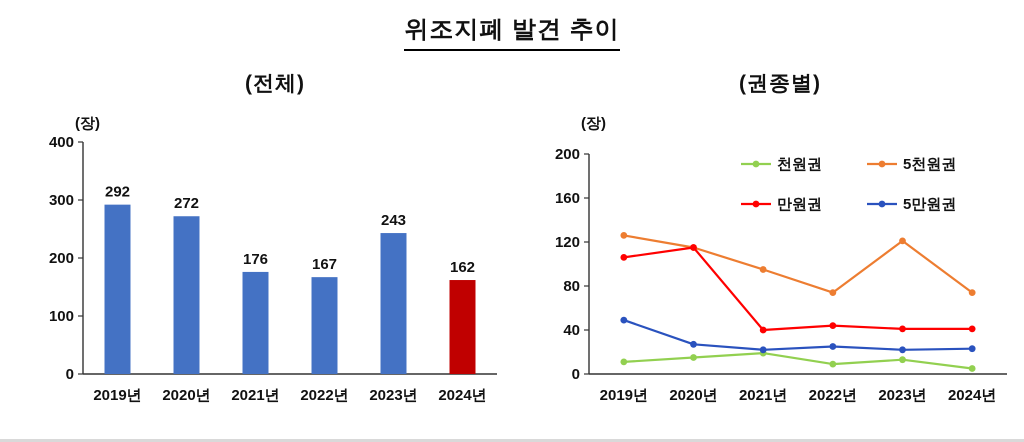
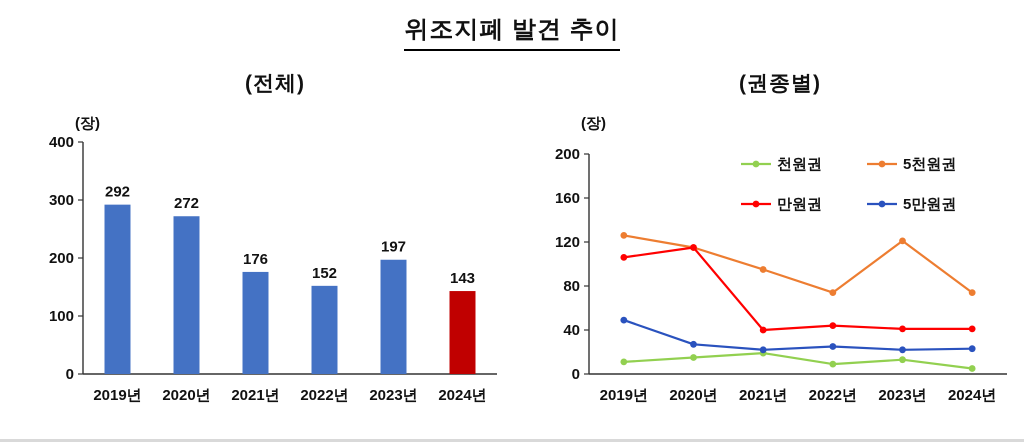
(전체)/2022년: 167 -> 152
(전체)/2023년: 243 -> 197
(전체)/2024년: 162 -> 143
